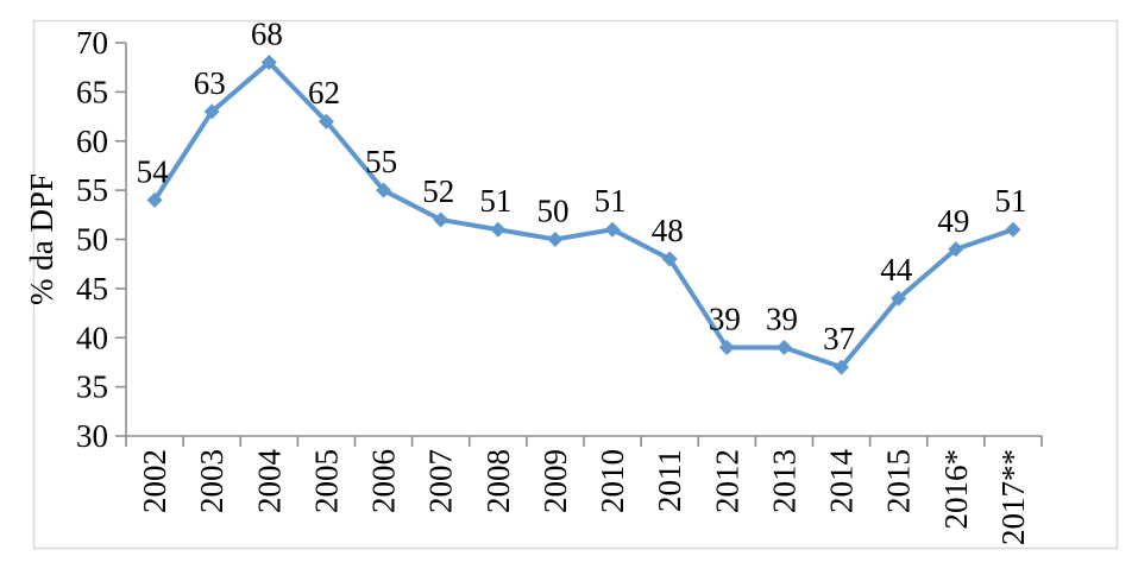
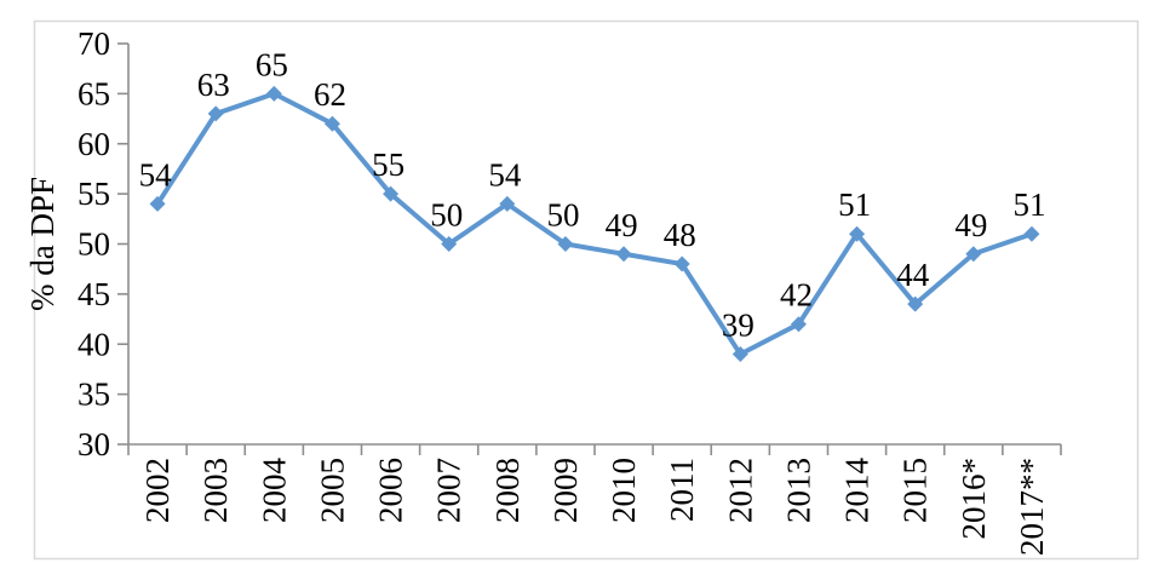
2004: 68 -> 65
2007: 52 -> 50
2008: 51 -> 54
2010: 51 -> 49
2013: 39 -> 42
2014: 37 -> 51
